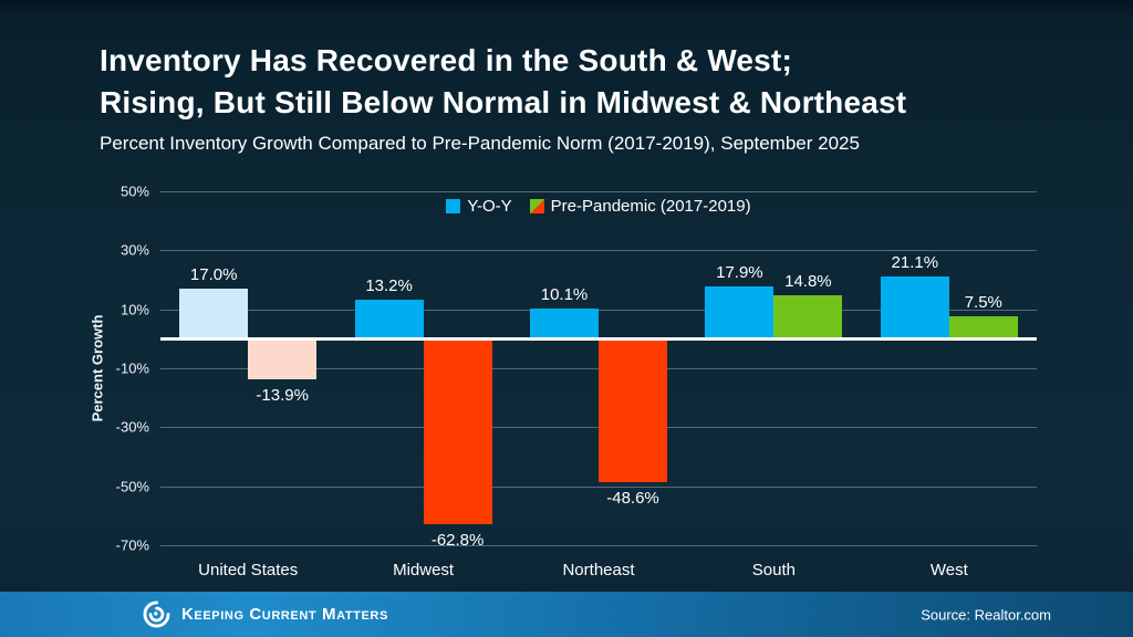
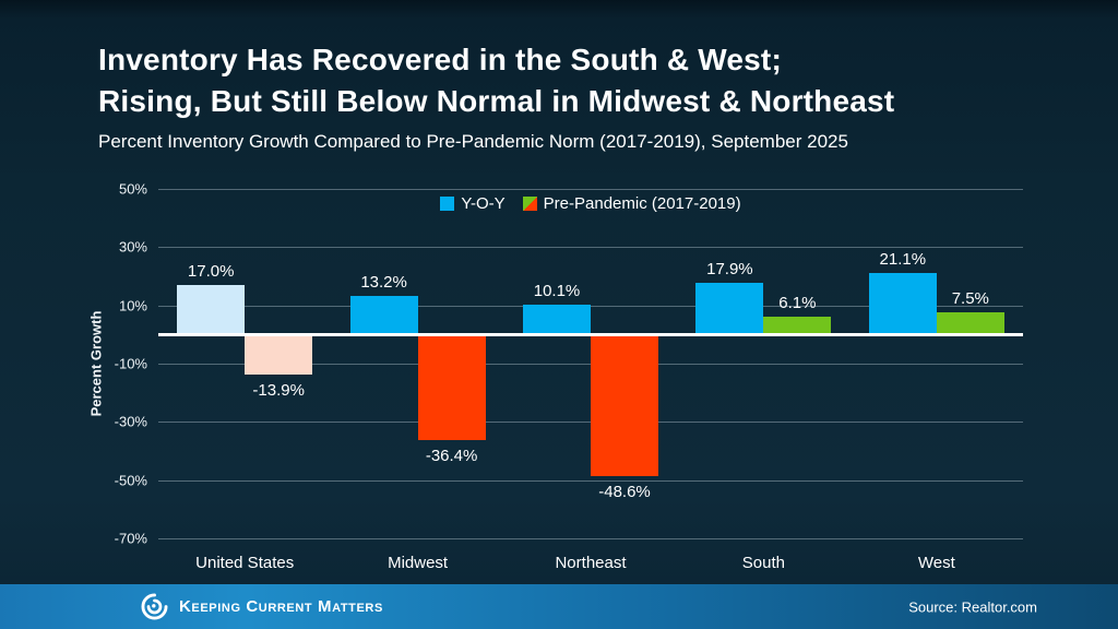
Pre-Pandemic (2017-2019)/Midwest: -62.8% -> -36.4%
Pre-Pandemic (2017-2019)/South: 14.8% -> 6.1%
